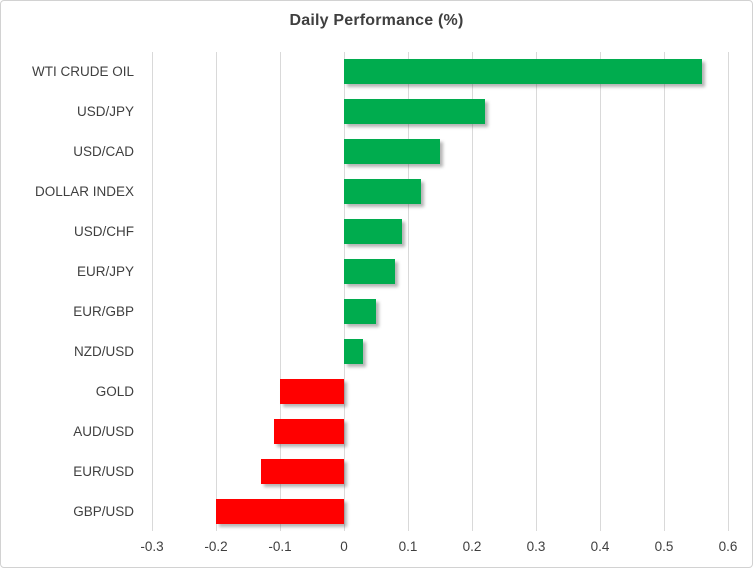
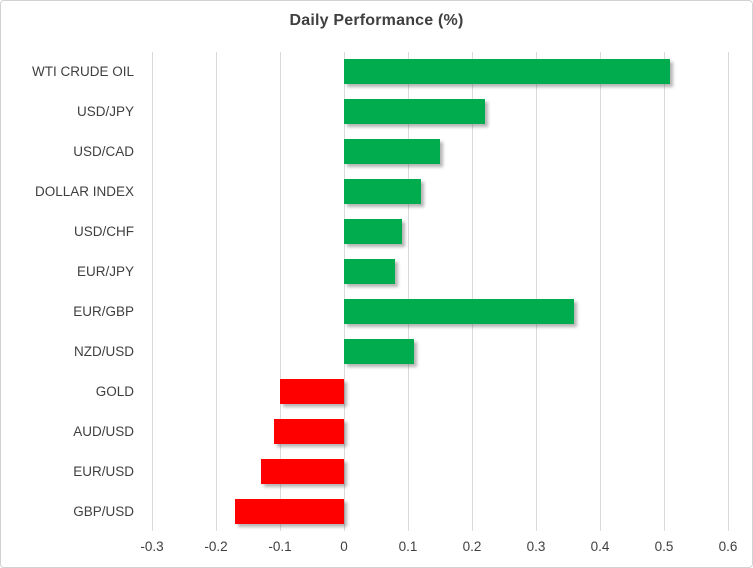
WTI CRUDE OIL: 0.56 -> 0.51
EUR/GBP: 0.05 -> 0.36
NZD/USD: 0.03 -> 0.11
GBP/USD: -0.20 -> -0.17
